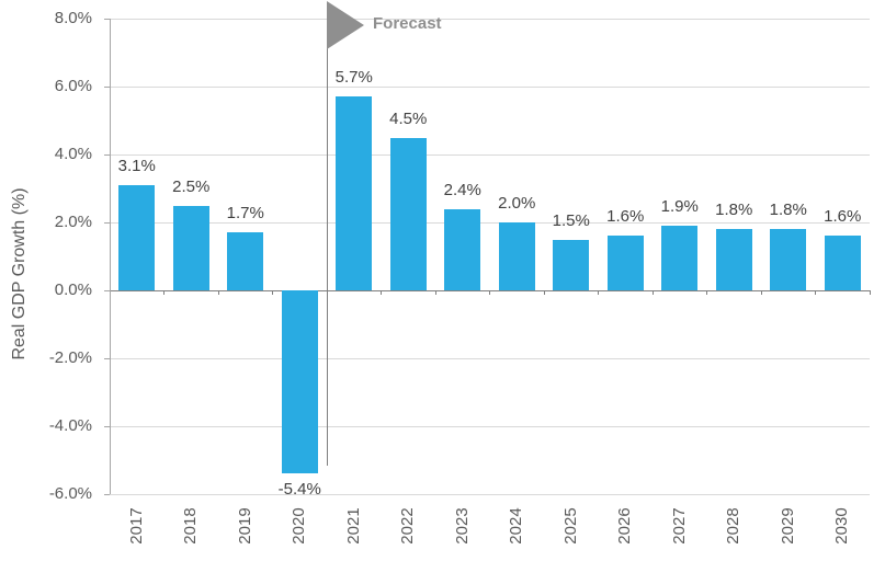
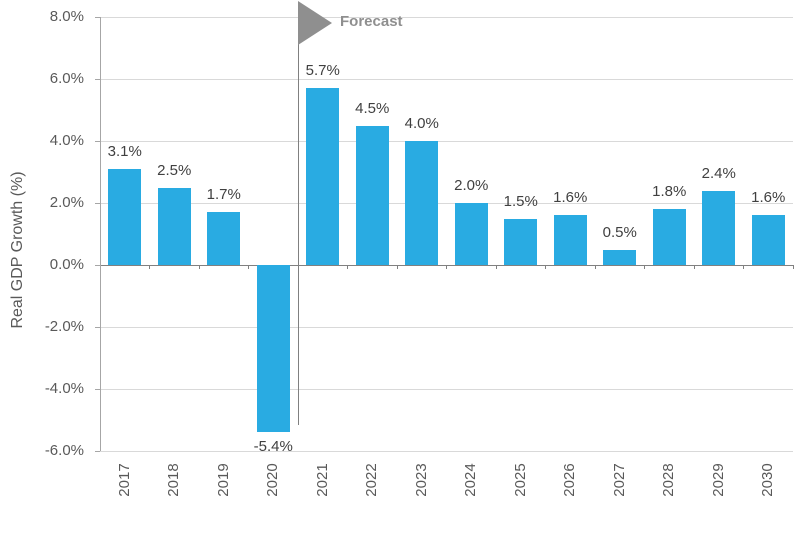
2023: 2.4% -> 4.0%
2027: 1.9% -> 0.5%
2029: 1.8% -> 2.4%
